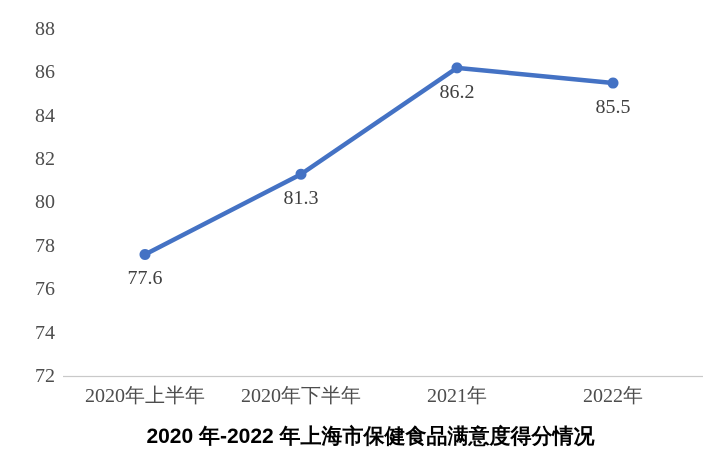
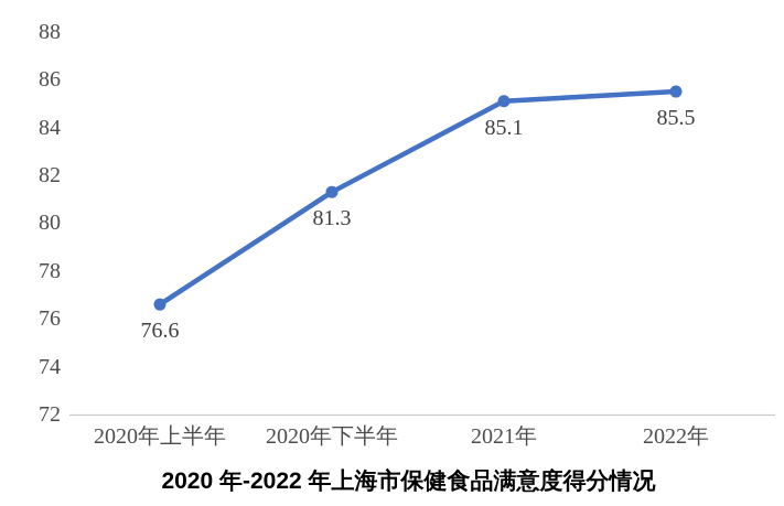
2020年上半年: 77.6 -> 76.6
2021年: 86.2 -> 85.1
